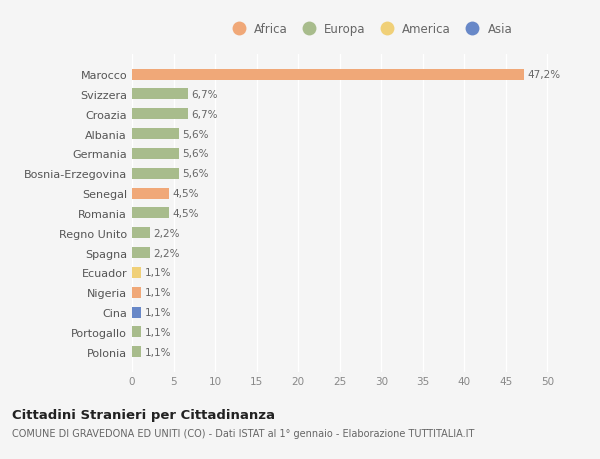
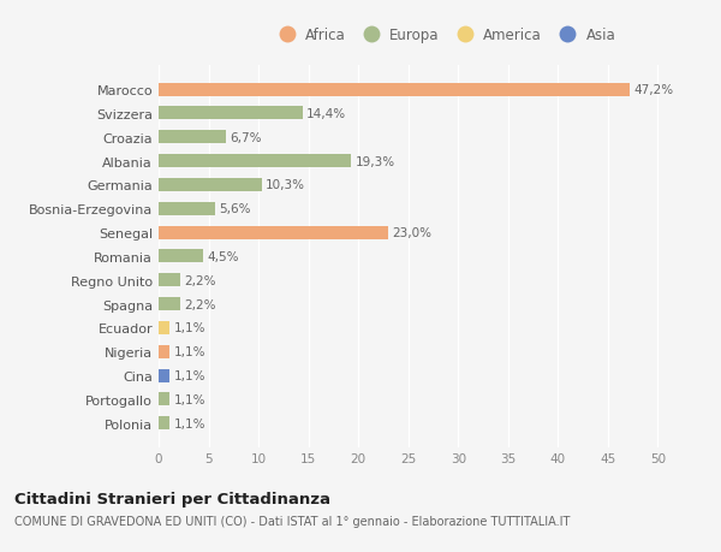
Svizzera: 6,7% -> 14,4%
Albania: 5,6% -> 19,3%
Germania: 5,6% -> 10,3%
Senegal: 4,5% -> 23,0%
